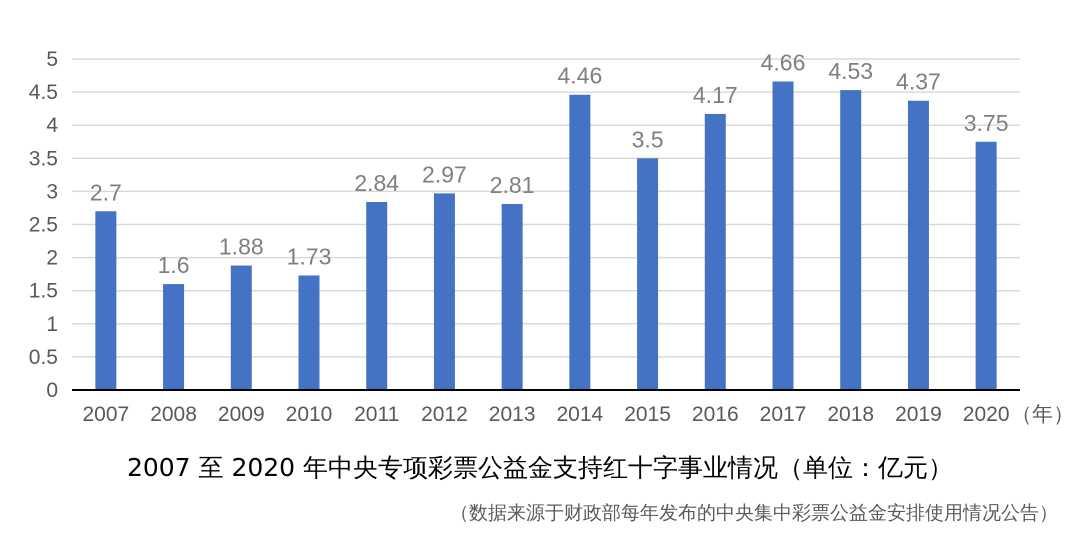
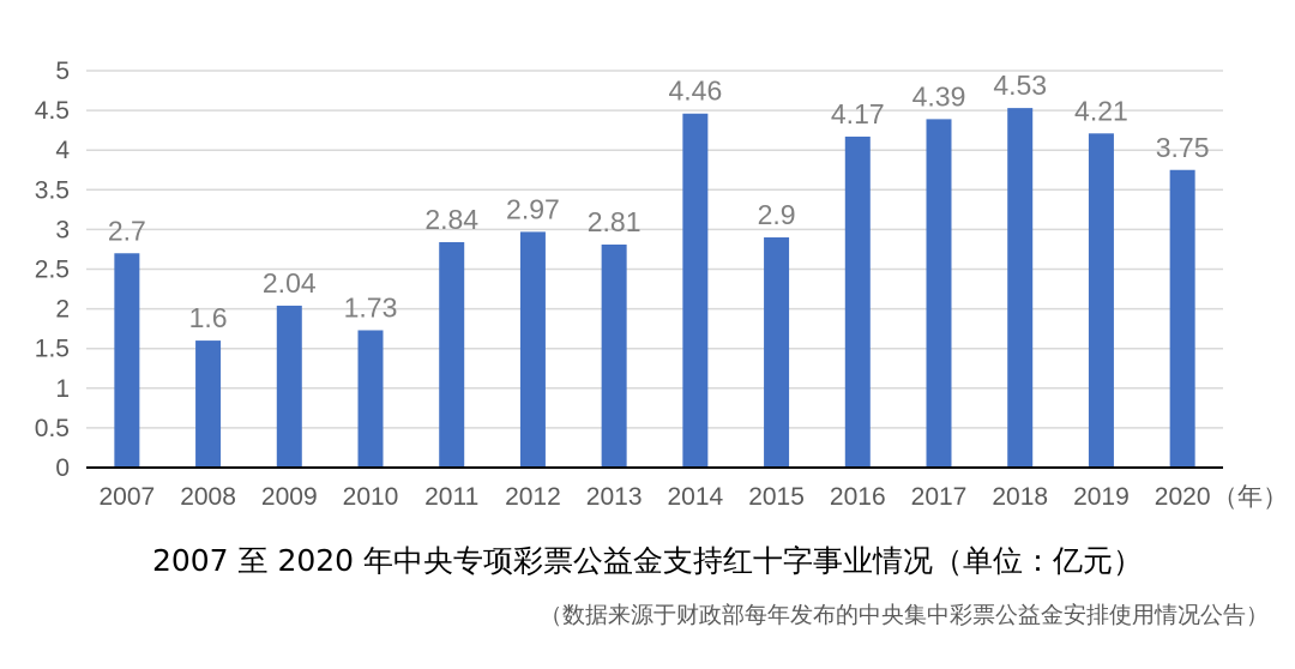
2009: 1.88 -> 2.04
2015: 3.5 -> 2.9
2017: 4.66 -> 4.39
2019: 4.37 -> 4.21
